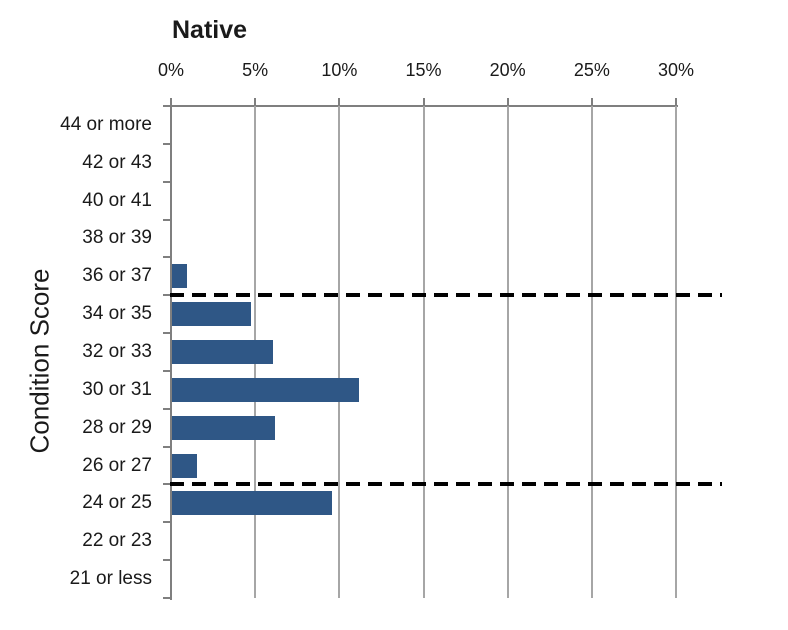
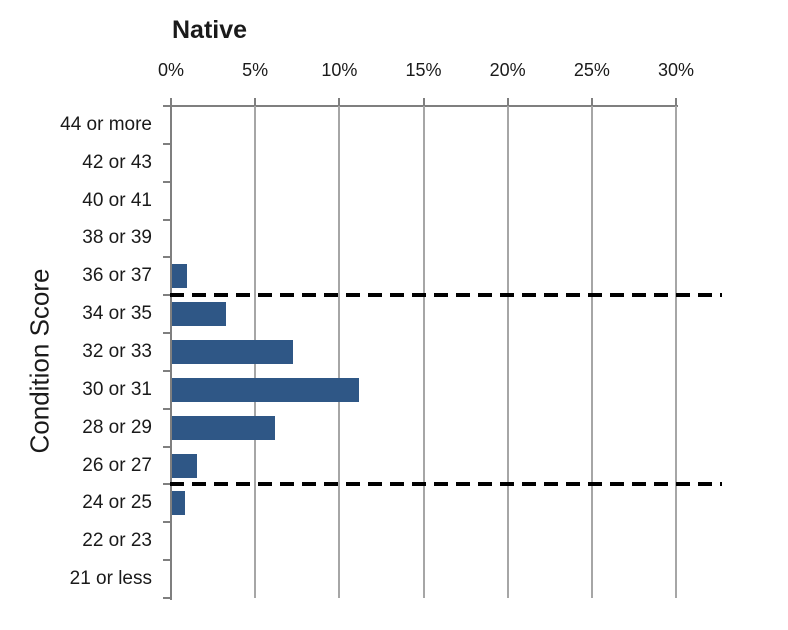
34 or 35: 4.7% -> 3.2%
32 or 33: 6.0% -> 7.2%
24 or 25: 9.5% -> 0.8%
